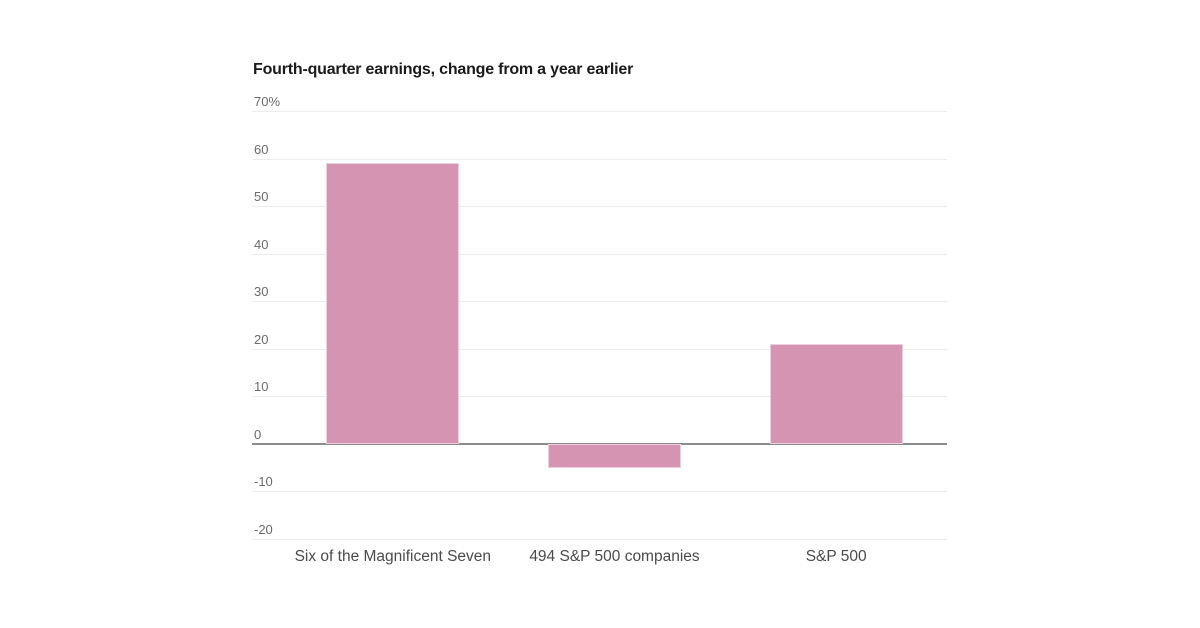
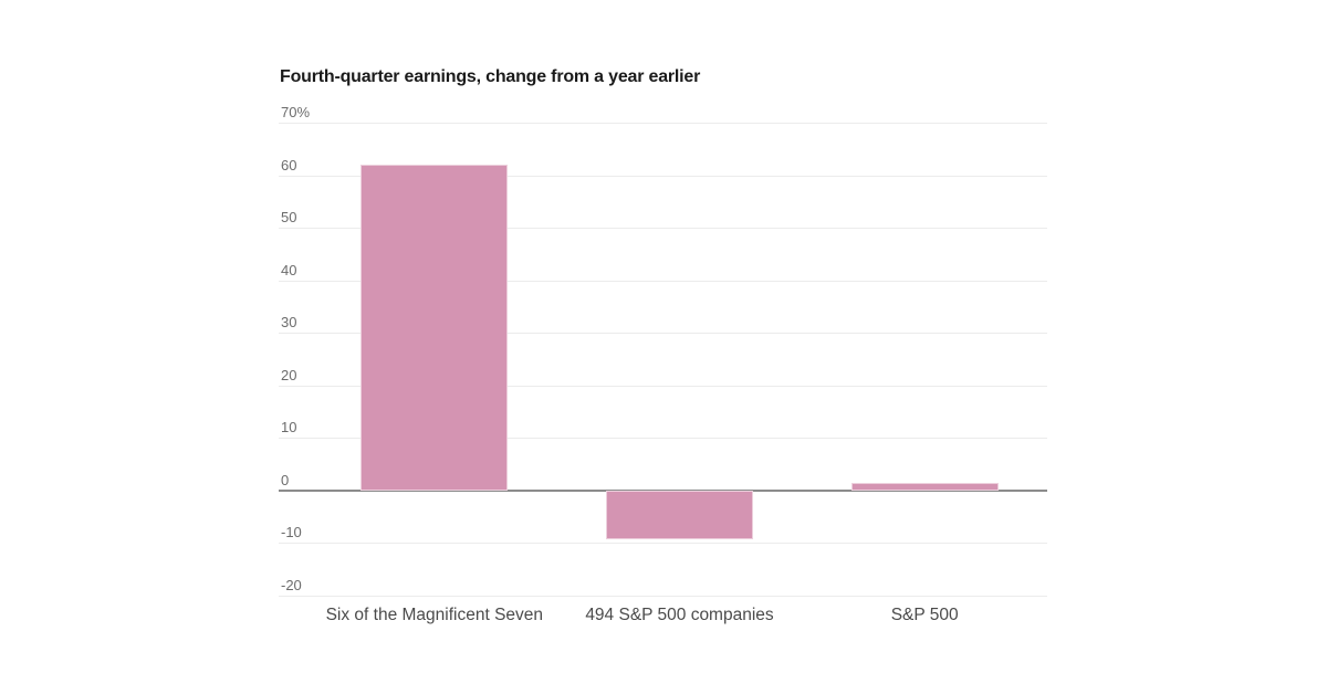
Six of the Magnificent Seven: 59% -> 62%
494 S&P 500 companies: -5% -> -9%
S&P 500: 21% -> 2%
